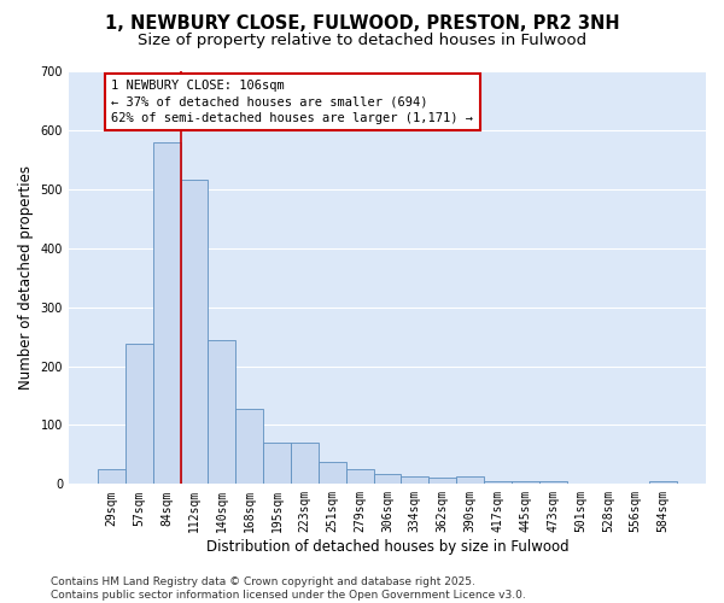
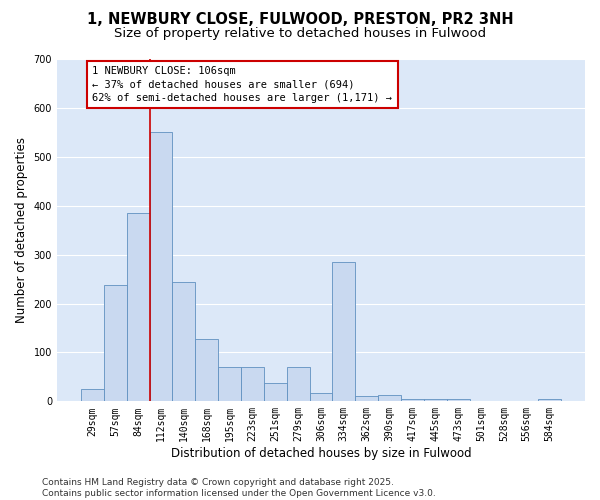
84sqm: 580 -> 385
112sqm: 515 -> 550
279sqm: 25 -> 70
334sqm: 13 -> 285
